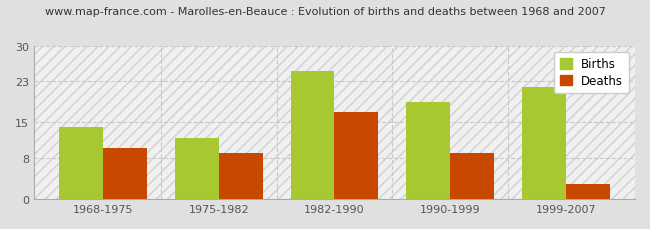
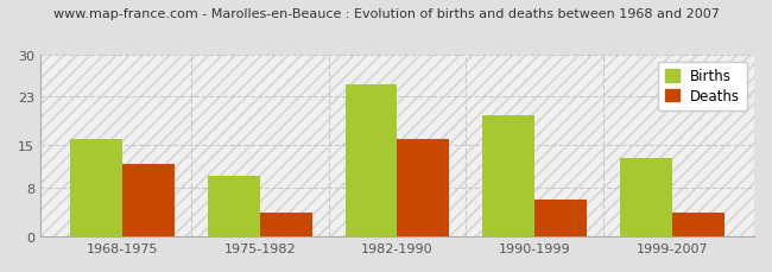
Births/1968-1975: 14 -> 16
Deaths/1968-1975: 10 -> 12
Births/1975-1982: 12 -> 10
Deaths/1975-1982: 9 -> 4
Deaths/1982-1990: 17 -> 16
Births/1990-1999: 19 -> 20
Deaths/1990-1999: 9 -> 6
Births/1999-2007: 22 -> 13
Deaths/1999-2007: 3 -> 4
